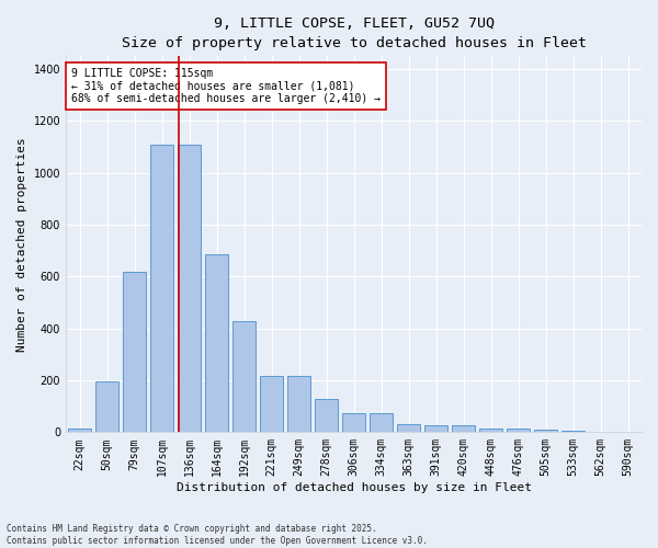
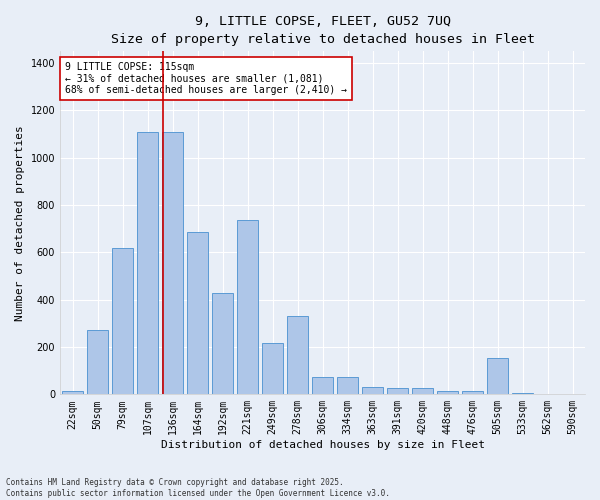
50sqm: 195 -> 270
221sqm: 215 -> 735
278sqm: 130 -> 330
505sqm: 8 -> 155
